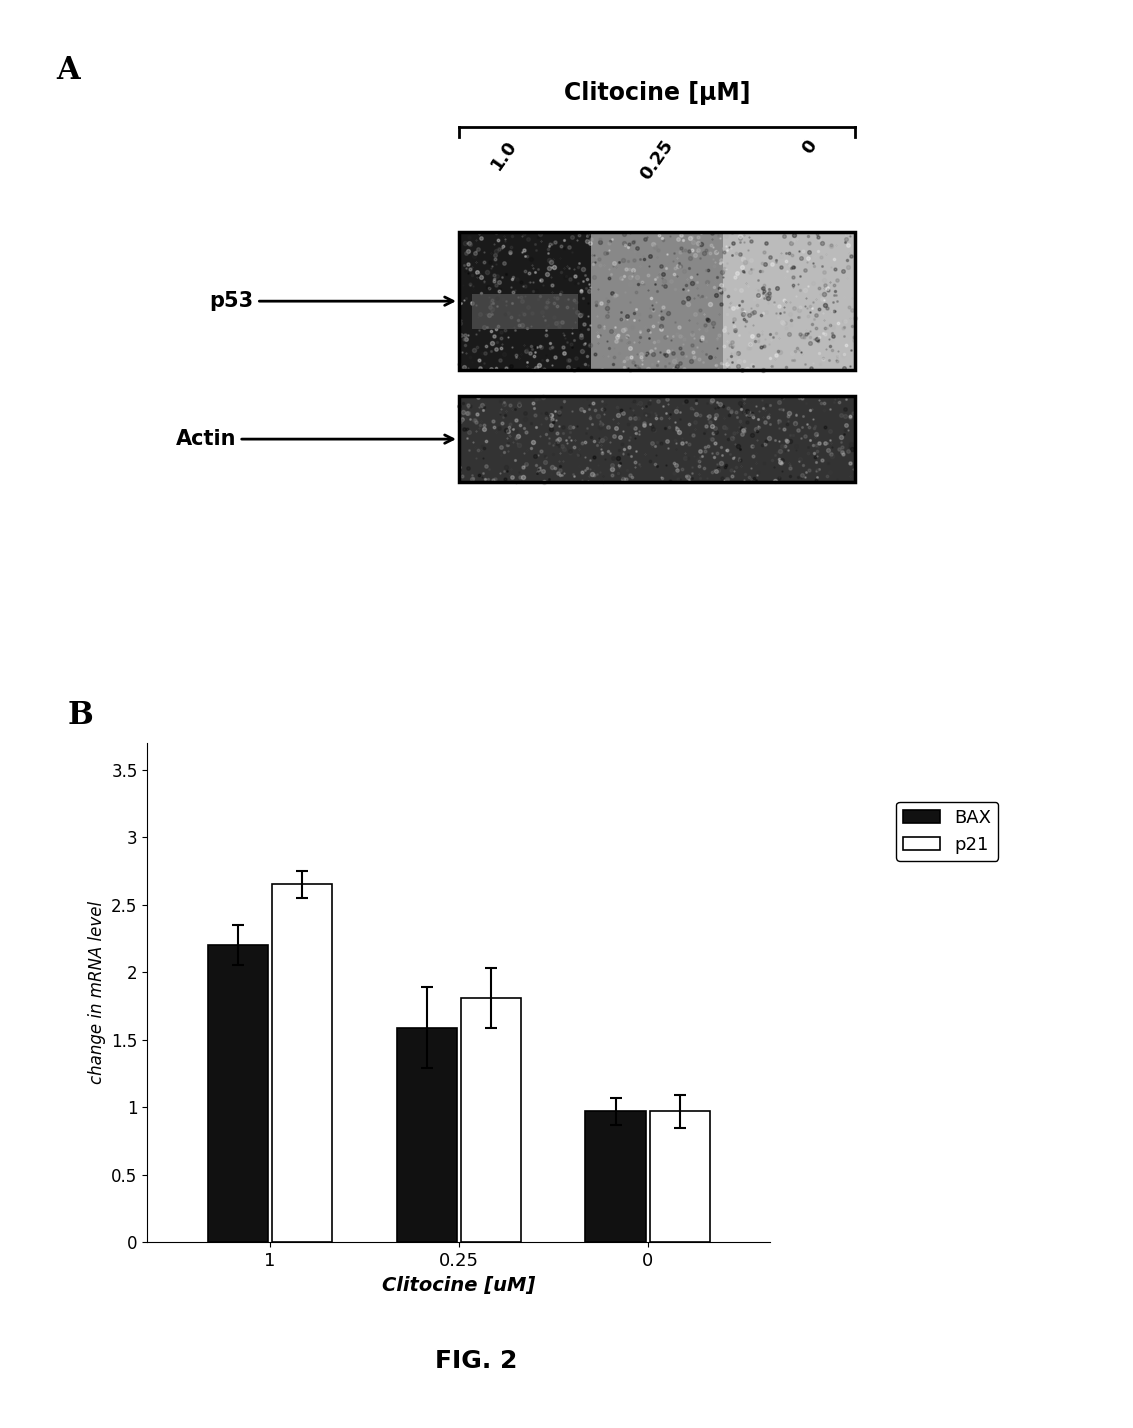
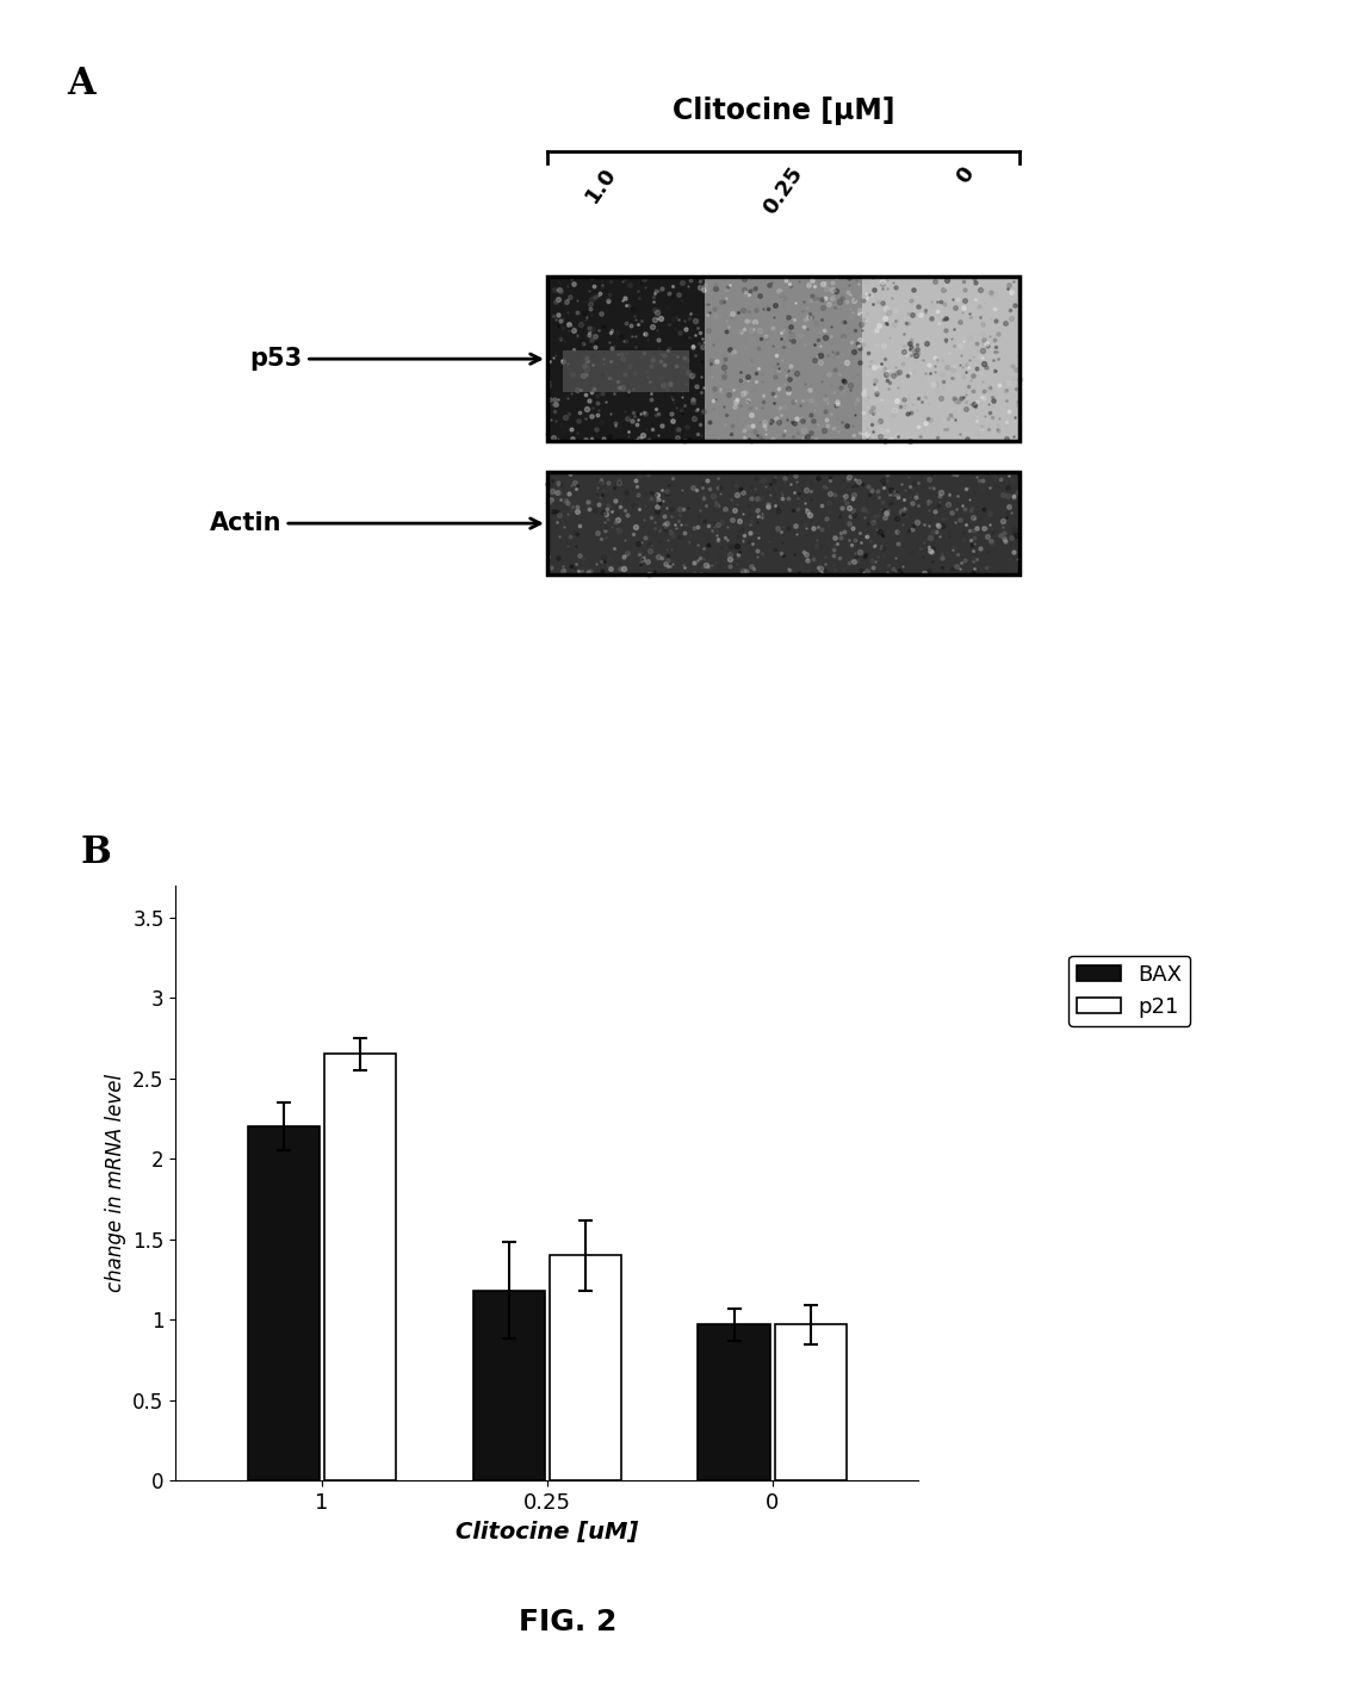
BAX/0.25: 1.59 -> 1.18
p21/0.25: 1.81 -> 1.40
